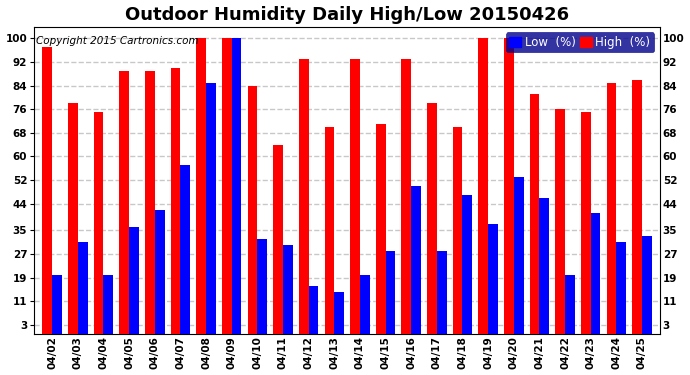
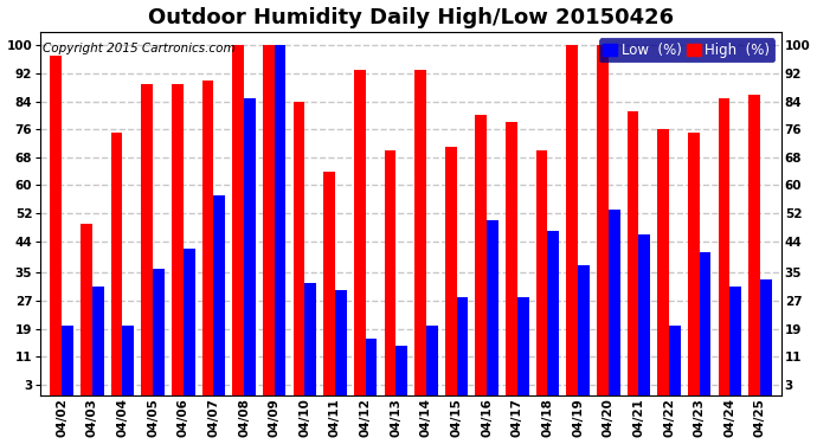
High (%)/04/03: 78 -> 49
High (%)/04/16: 93 -> 80
